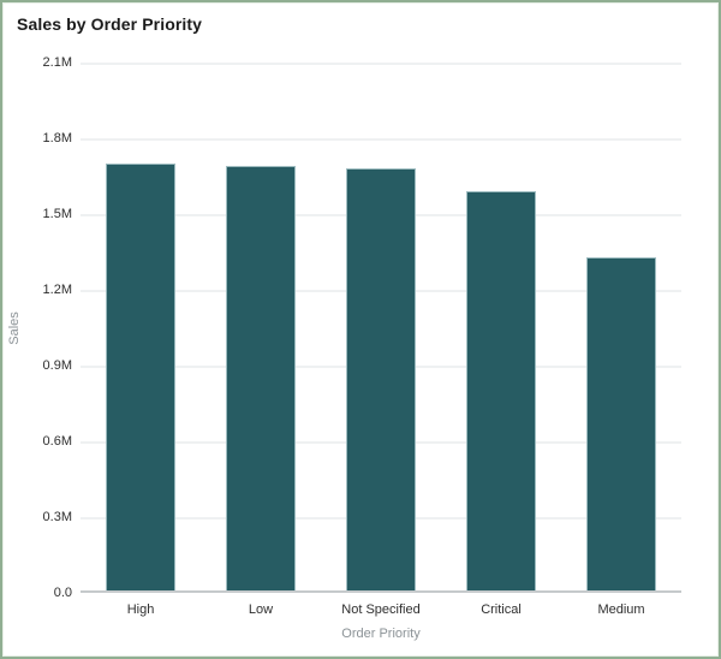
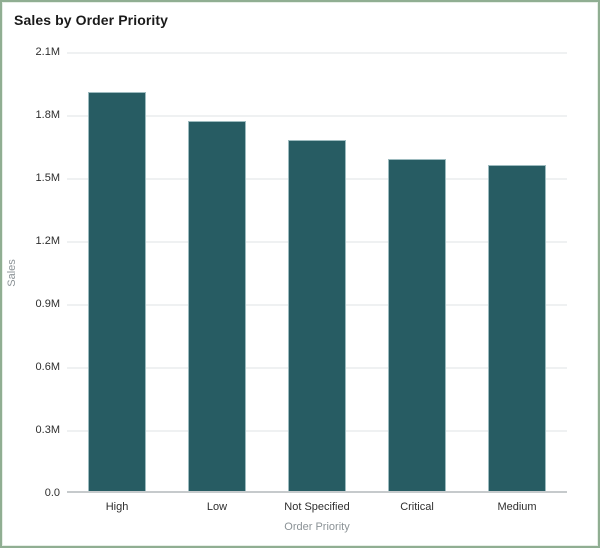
High: 1.69M -> 1.90M
Low: 1.68M -> 1.76M
Medium: 1.32M -> 1.55M
